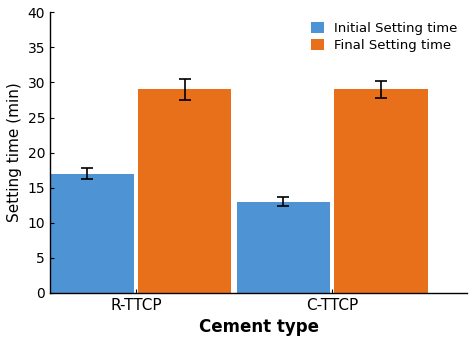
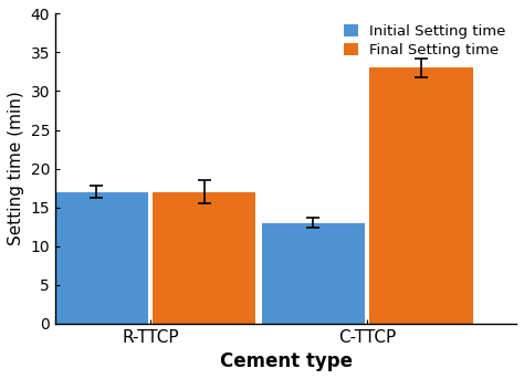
Final Setting time/R-TTCP: 29 -> 17
Final Setting time/C-TTCP: 29 -> 33
